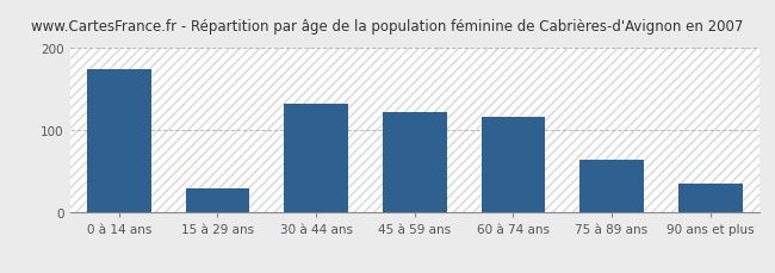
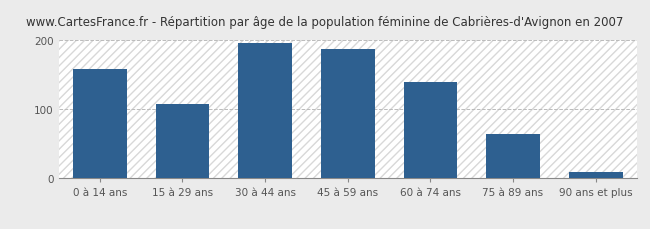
0 à 14 ans: 174 -> 158
15 à 29 ans: 30 -> 108
30 à 44 ans: 132 -> 196
45 à 59 ans: 122 -> 188
60 à 74 ans: 116 -> 140
90 ans et plus: 36 -> 10
